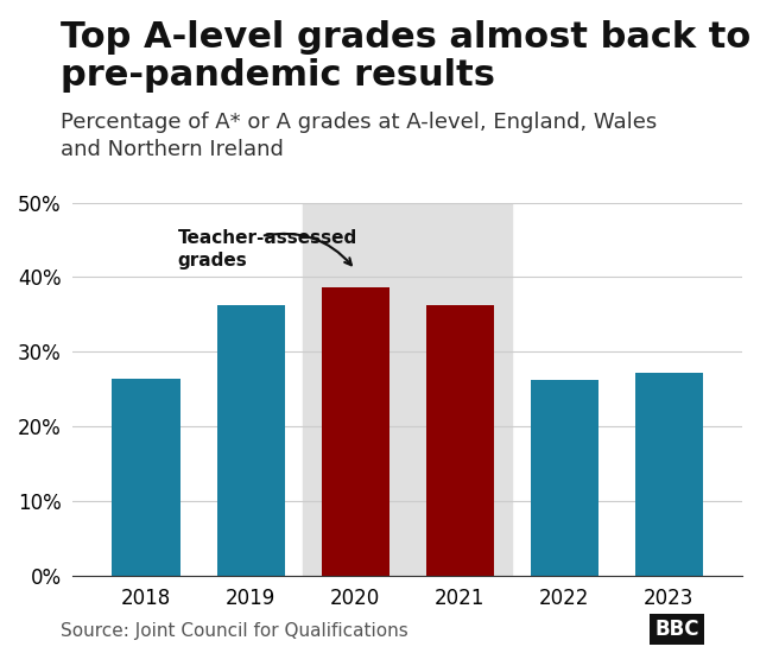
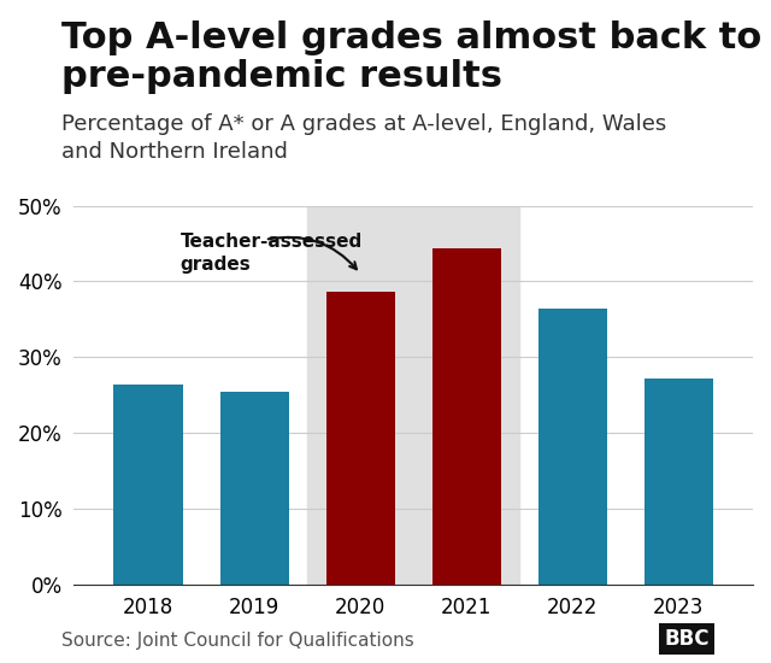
2019: 36.2% -> 25.5%
2021: 36.2% -> 44.3%
2022: 26.2% -> 36.4%
